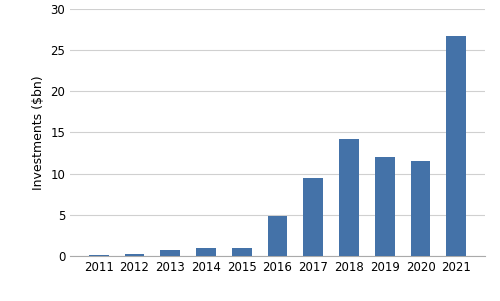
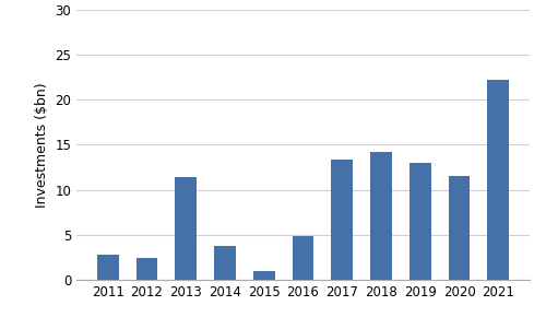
2011: 0.1 -> 2.8
2012: 0.2 -> 2.4
2013: 0.8 -> 11.4
2014: 1.0 -> 3.8
2017: 9.5 -> 13.4
2019: 12.0 -> 13.0
2021: 26.7 -> 22.2
